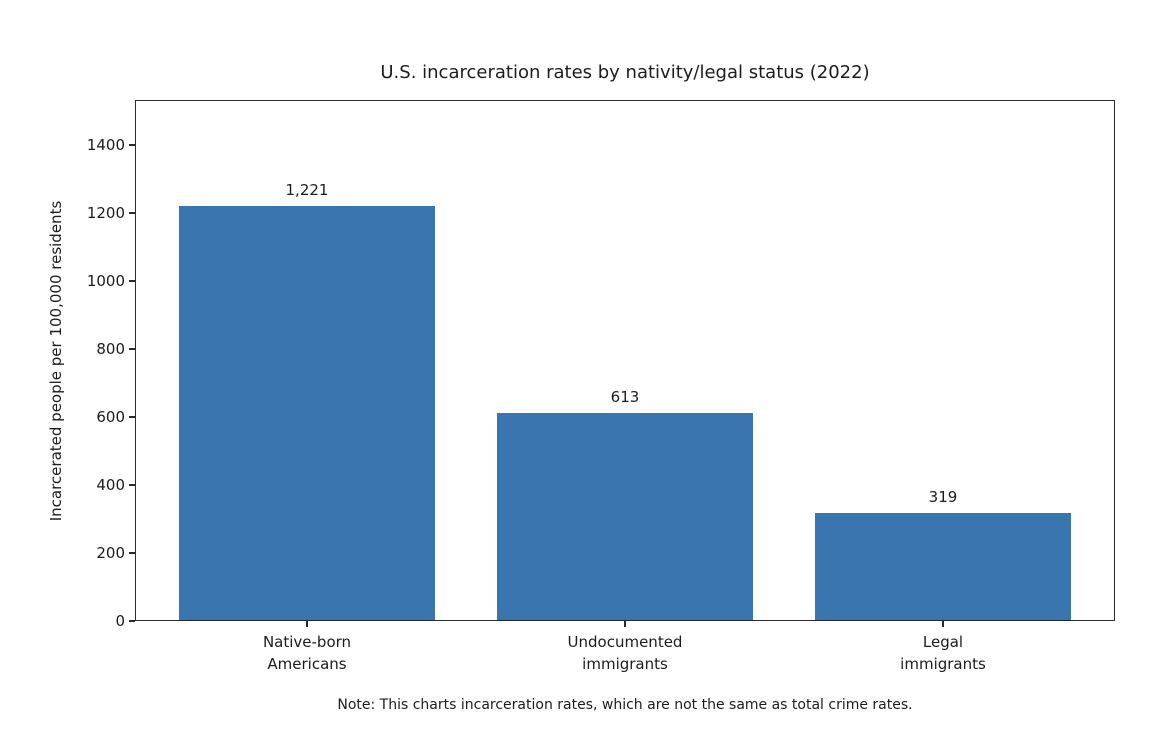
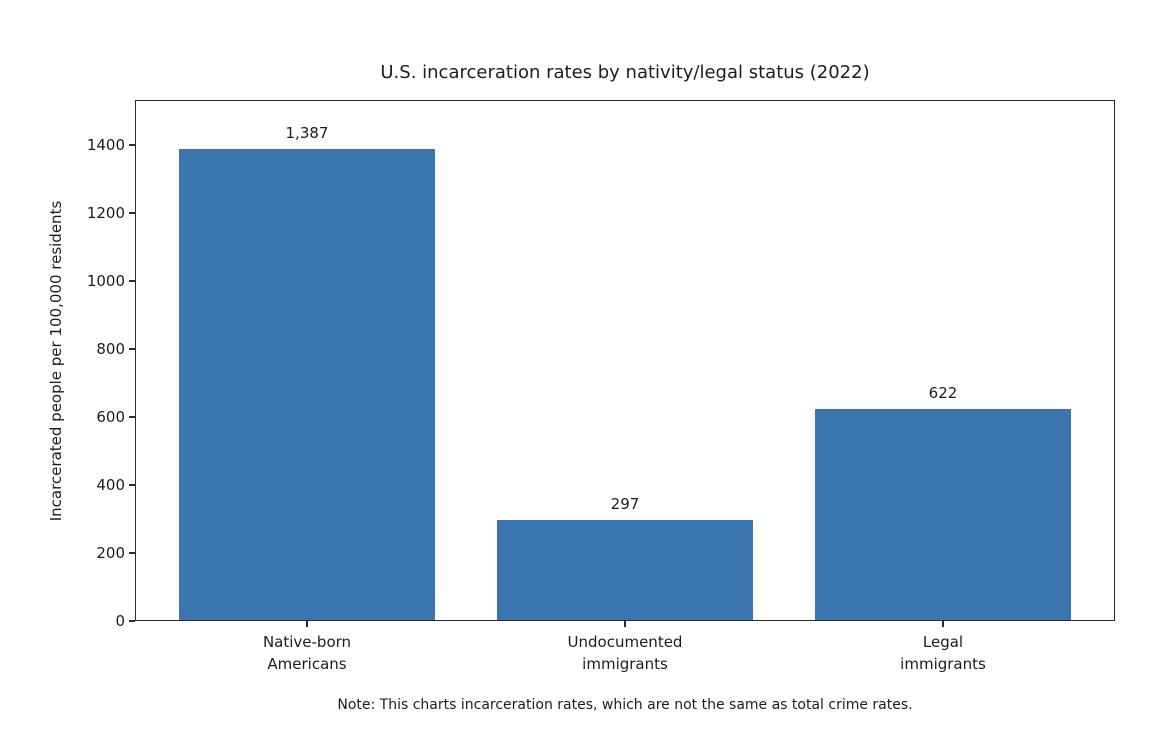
Native-born Americans: 1,221 -> 1,387
Undocumented immigrants: 613 -> 297
Legal immigrants: 319 -> 622
